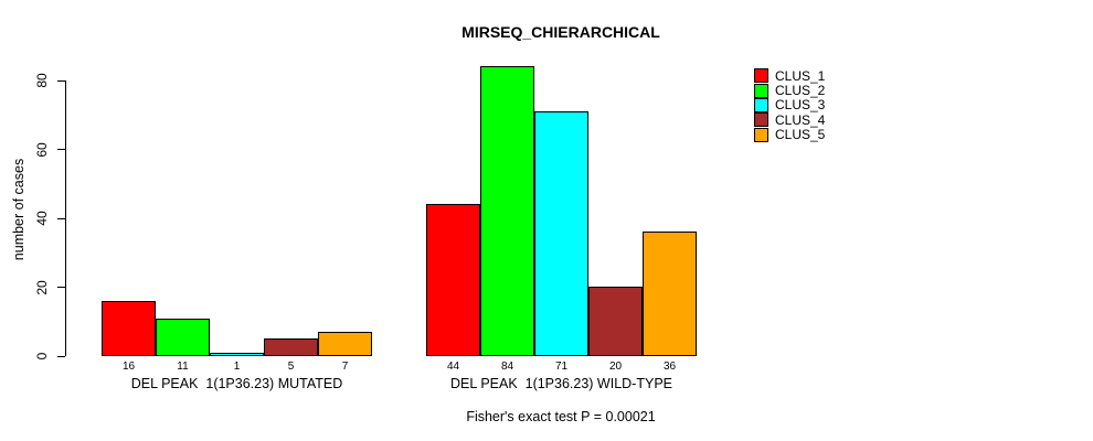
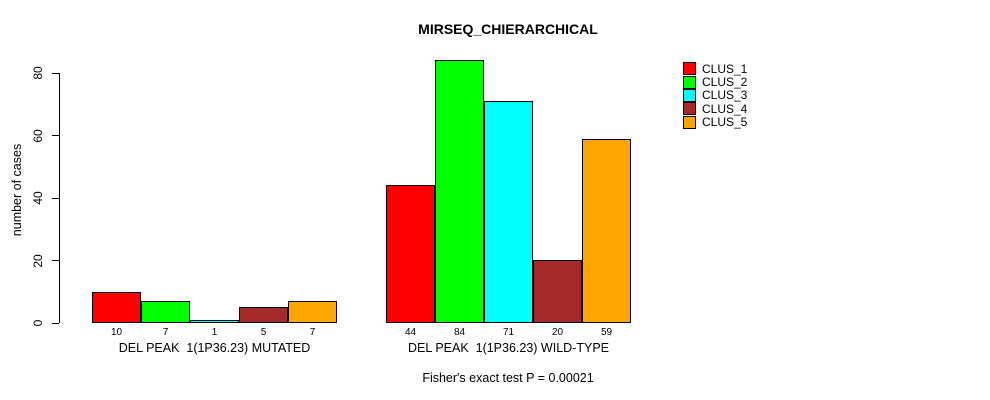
CLUS_1/DEL PEAK 1(1P36.23) MUTATED: 16 -> 10
CLUS_2/DEL PEAK 1(1P36.23) MUTATED: 11 -> 7
CLUS_5/DEL PEAK 1(1P36.23) WILD-TYPE: 36 -> 59
